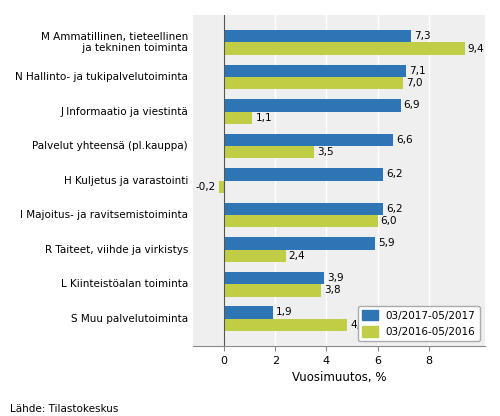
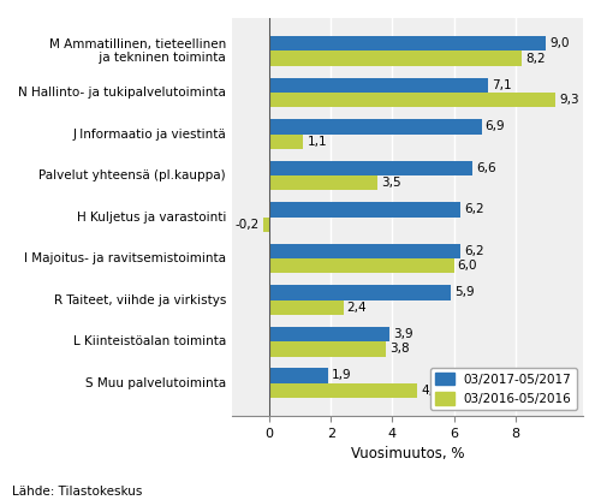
03/2017-05/2017/M Ammatillinen, tieteellinen ja tekninen toiminta: 7,3 -> 9,0
03/2016-05/2016/M Ammatillinen, tieteellinen ja tekninen toiminta: 9,4 -> 8,2
03/2016-05/2016/N Hallinto- ja tukipalvelutoiminta: 7,0 -> 9,3
